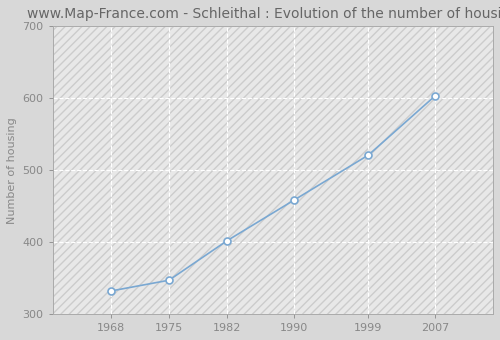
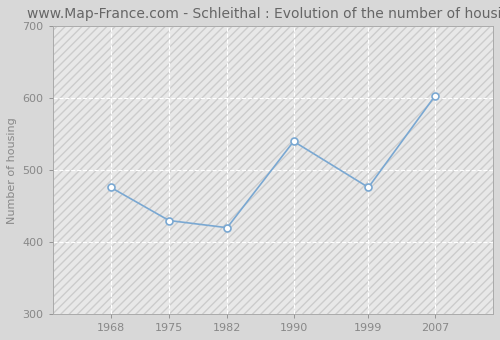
1968: 332 -> 476
1975: 347 -> 430
1982: 402 -> 420
1990: 458 -> 540
1999: 521 -> 476
